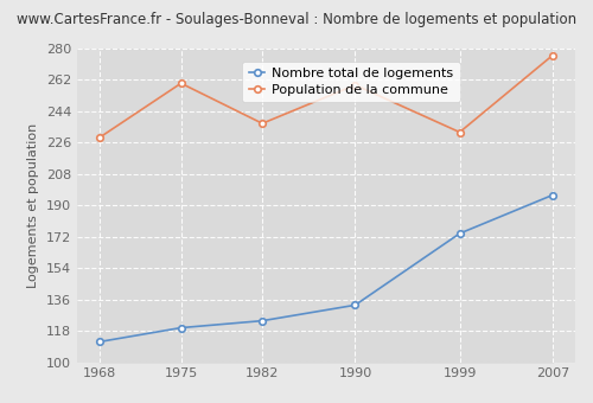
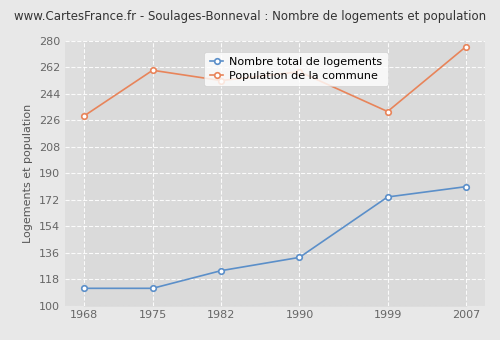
Nombre total de logements/1975: 120 -> 112
Population de la commune/1982: 237 -> 253
Nombre total de logements/2007: 196 -> 181
